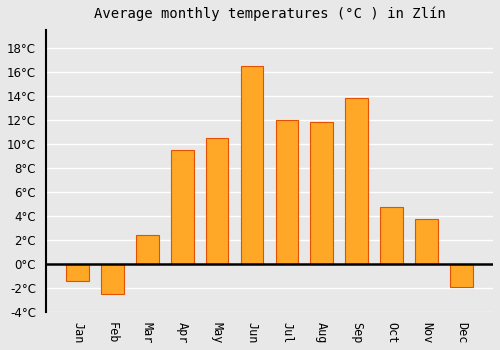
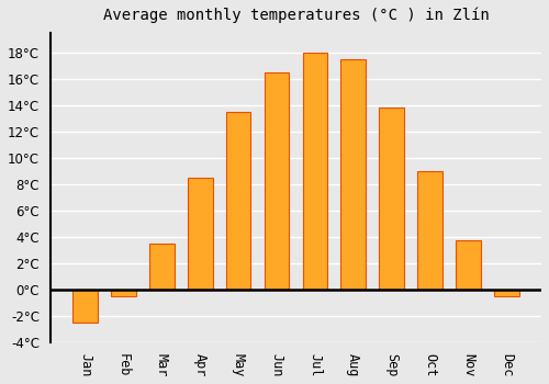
Jan: -1.4°C -> -2.5°C
Feb: -2.5°C -> -0.5°C
Mar: 2.4°C -> 3.5°C
Apr: 9.5°C -> 8.5°C
May: 10.5°C -> 13.5°C
Jul: 12.0°C -> 18.0°C
Aug: 11.8°C -> 17.5°C
Oct: 4.7°C -> 9.0°C
Dec: -1.9°C -> -0.5°C
